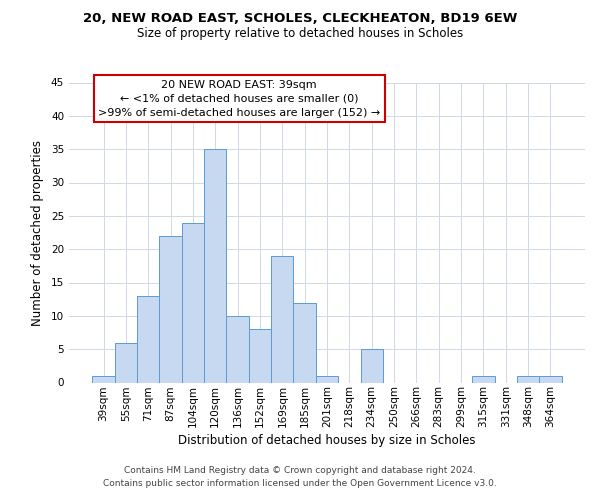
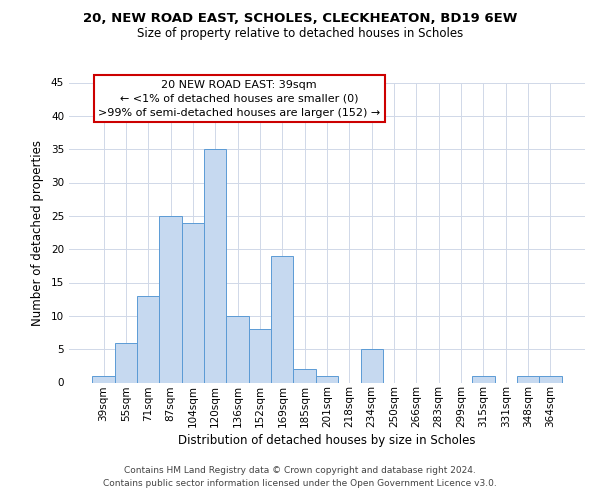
87sqm: 22 -> 25
185sqm: 12 -> 2
